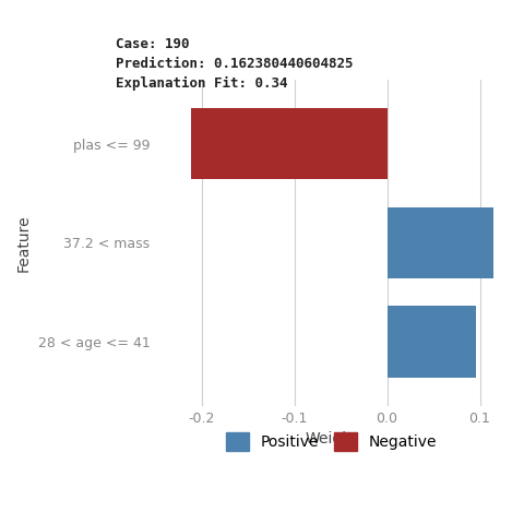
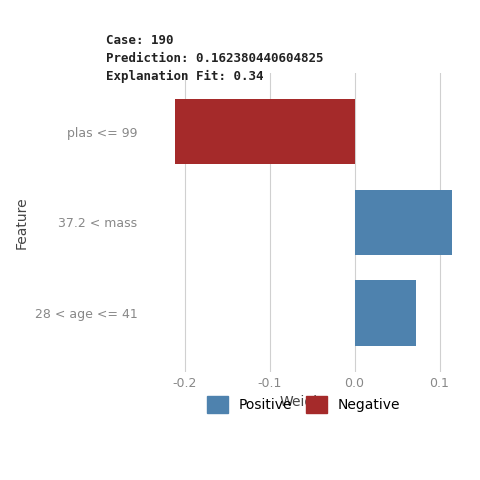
28 < age <= 41: 0.096 -> 0.072
